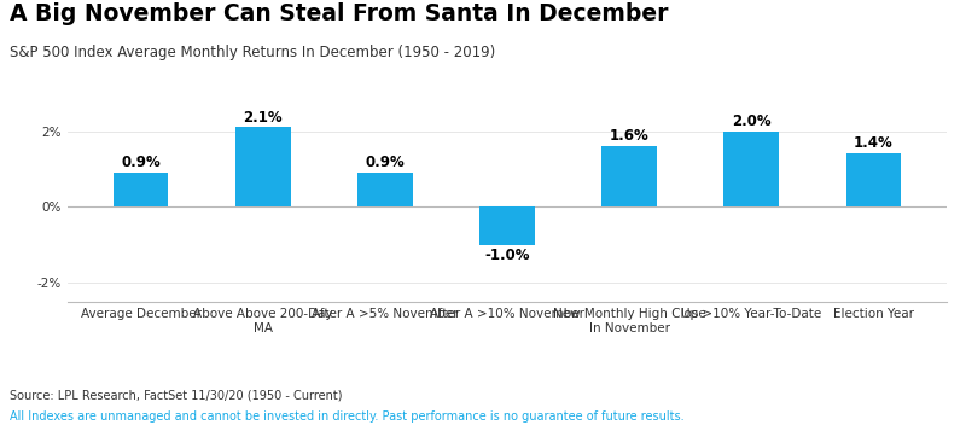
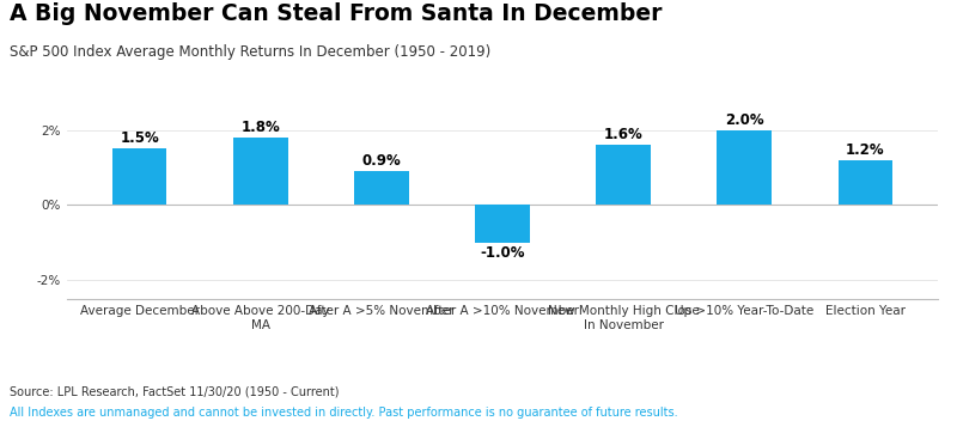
Average December: 0.9% -> 1.5%
Above Above 200-Day MA: 2.1% -> 1.8%
Election Year: 1.4% -> 1.2%
